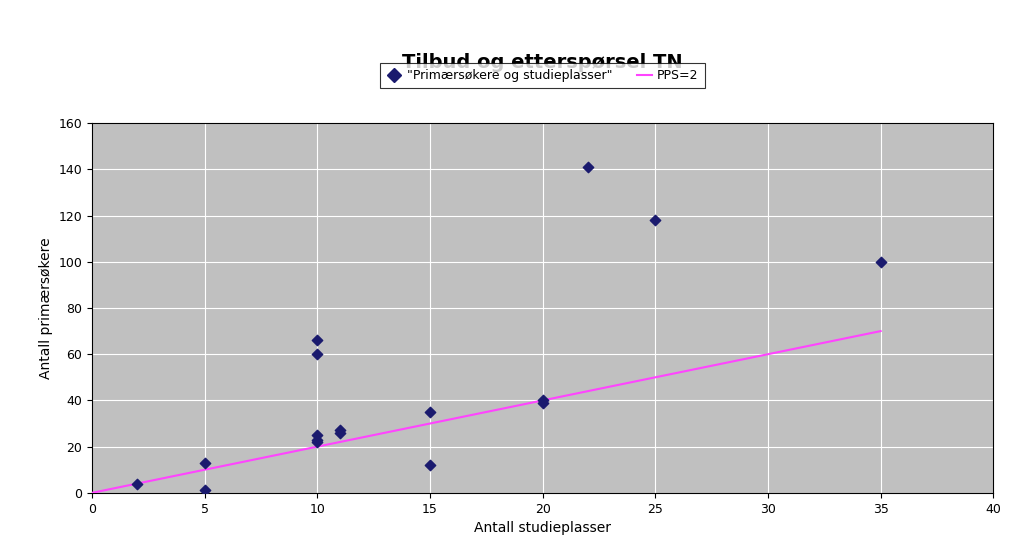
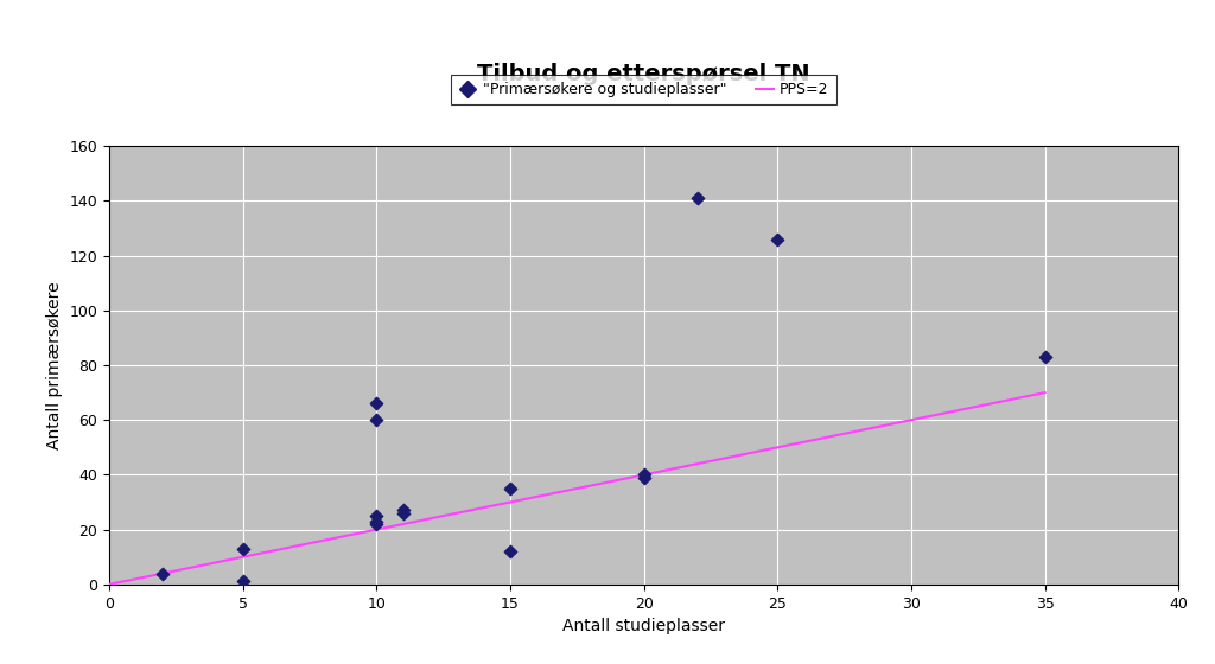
25: 118 -> 126
35: 100 -> 83
